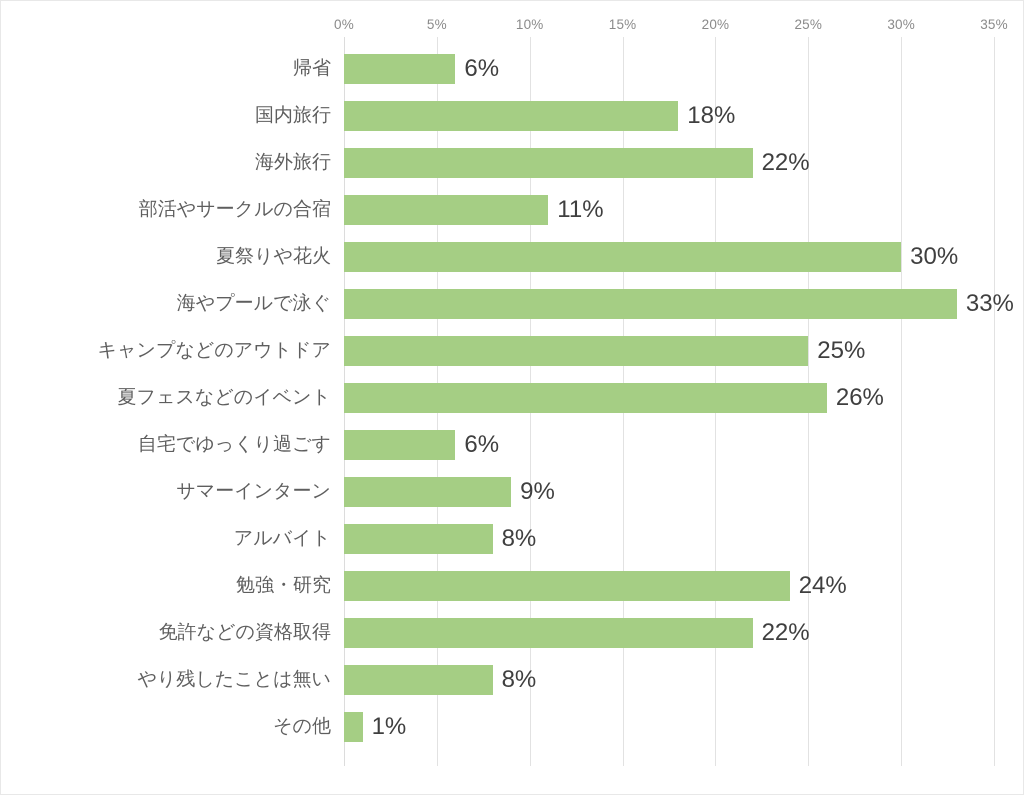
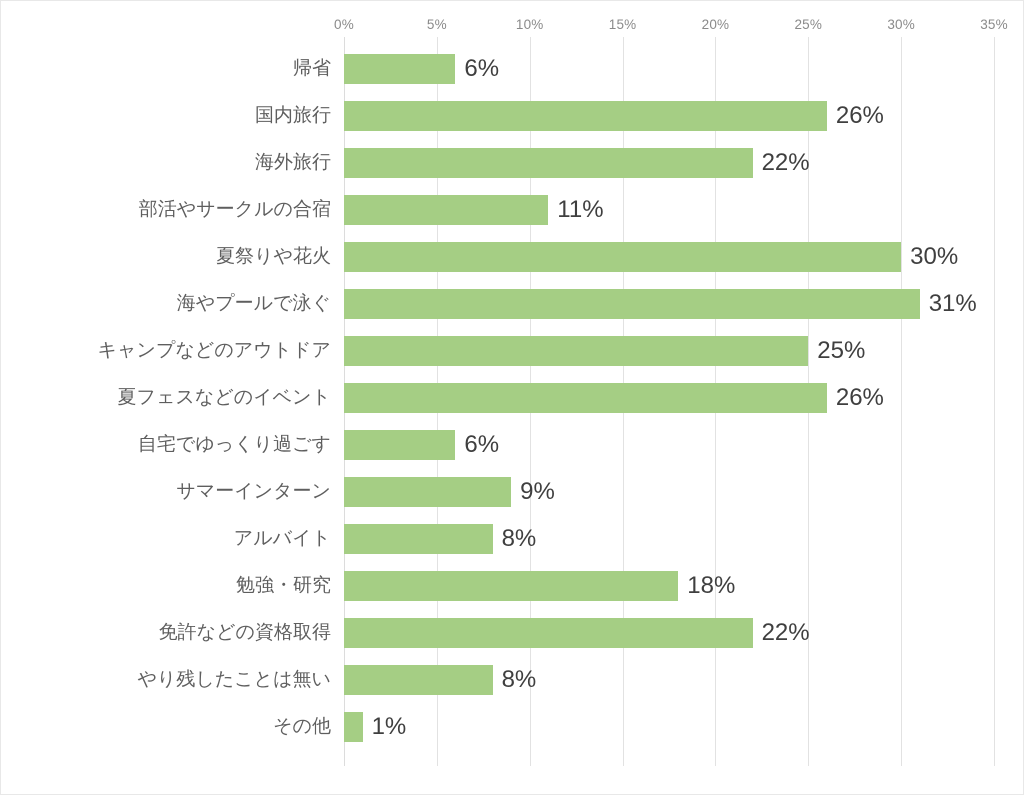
国内旅行: 18% -> 26%
海やプールで泳ぐ: 33% -> 31%
勉強・研究: 24% -> 18%
